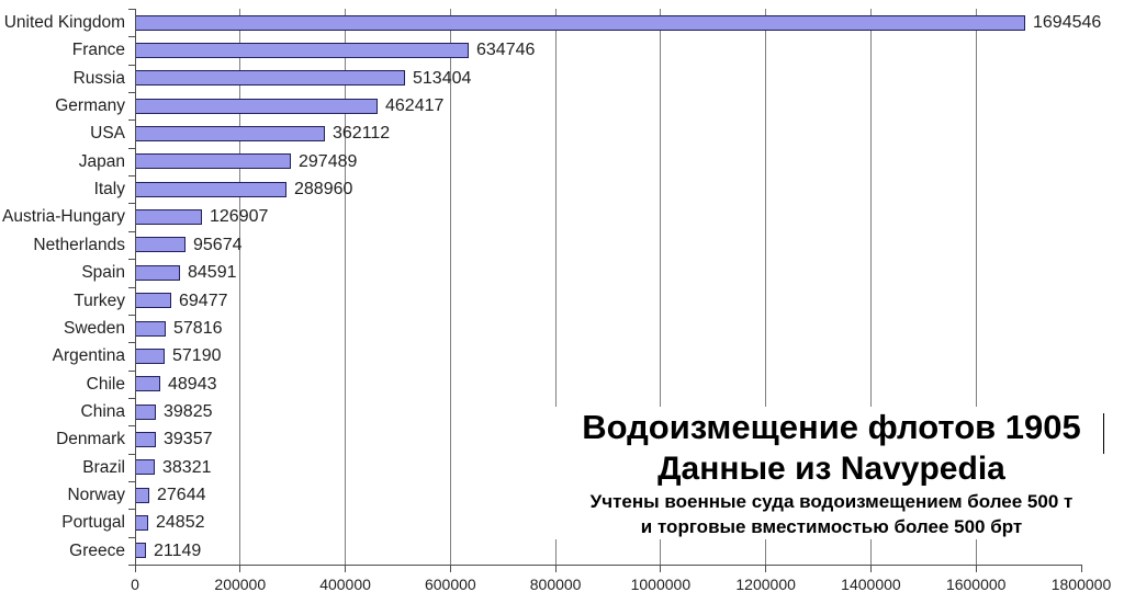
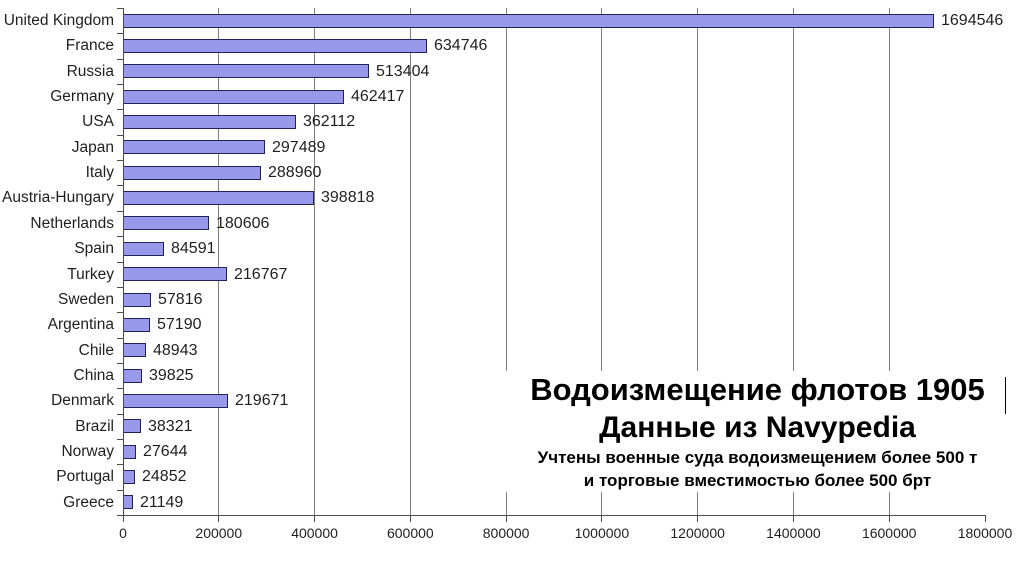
Austria-Hungary: 126907 -> 398818
Netherlands: 95674 -> 180606
Turkey: 69477 -> 216767
Denmark: 39357 -> 219671
